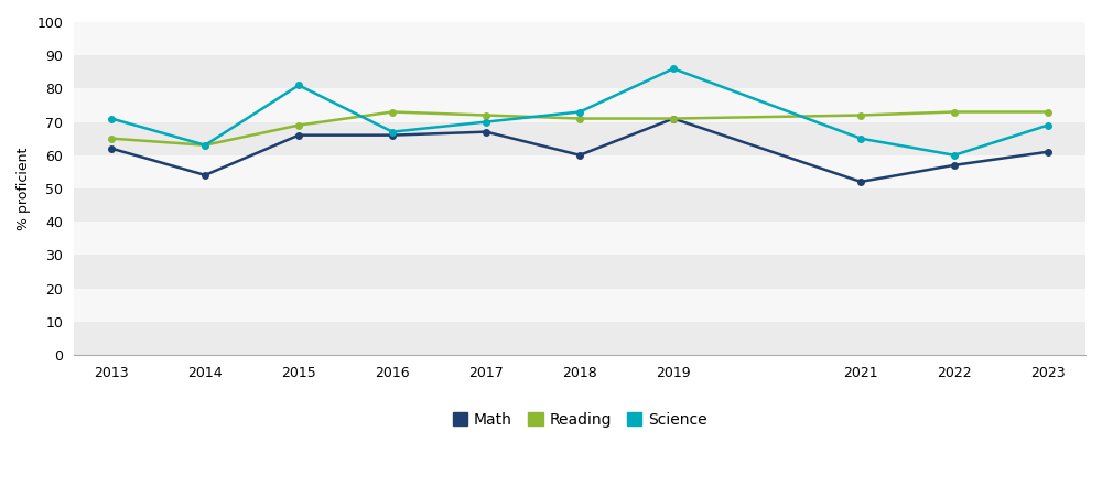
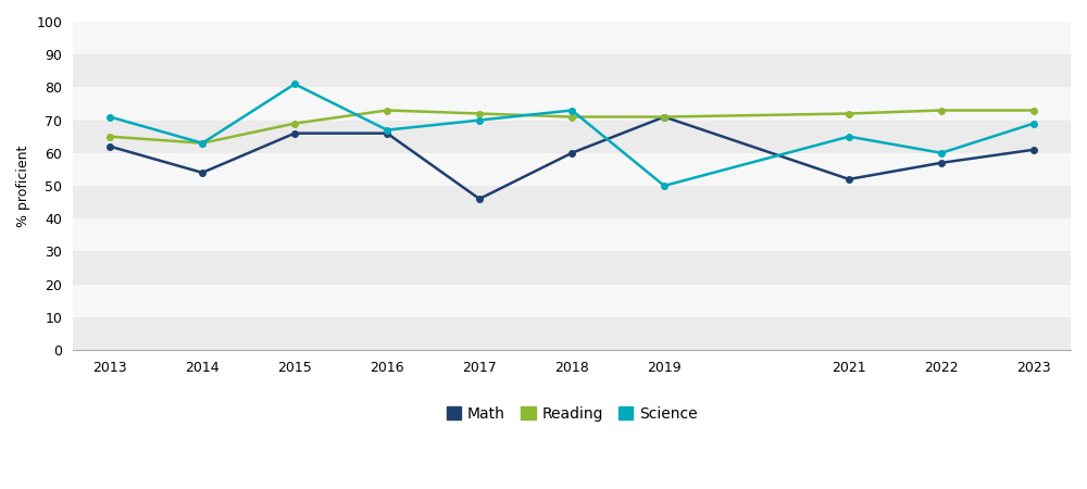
Math/2017: 67 -> 46
Science/2019: 86 -> 50
